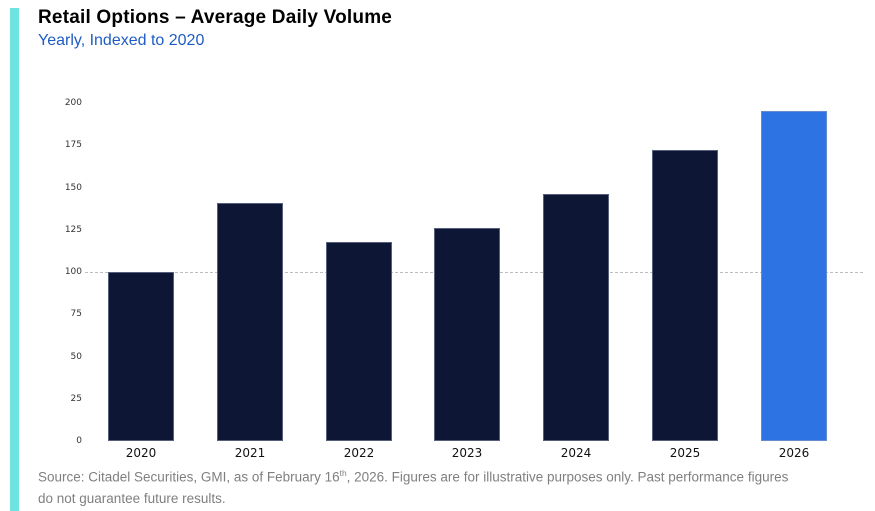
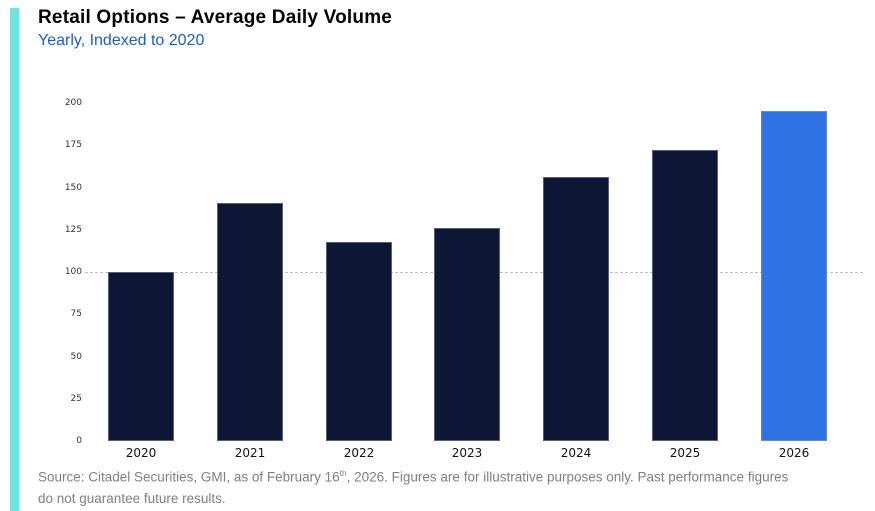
2024: 146 -> 156
